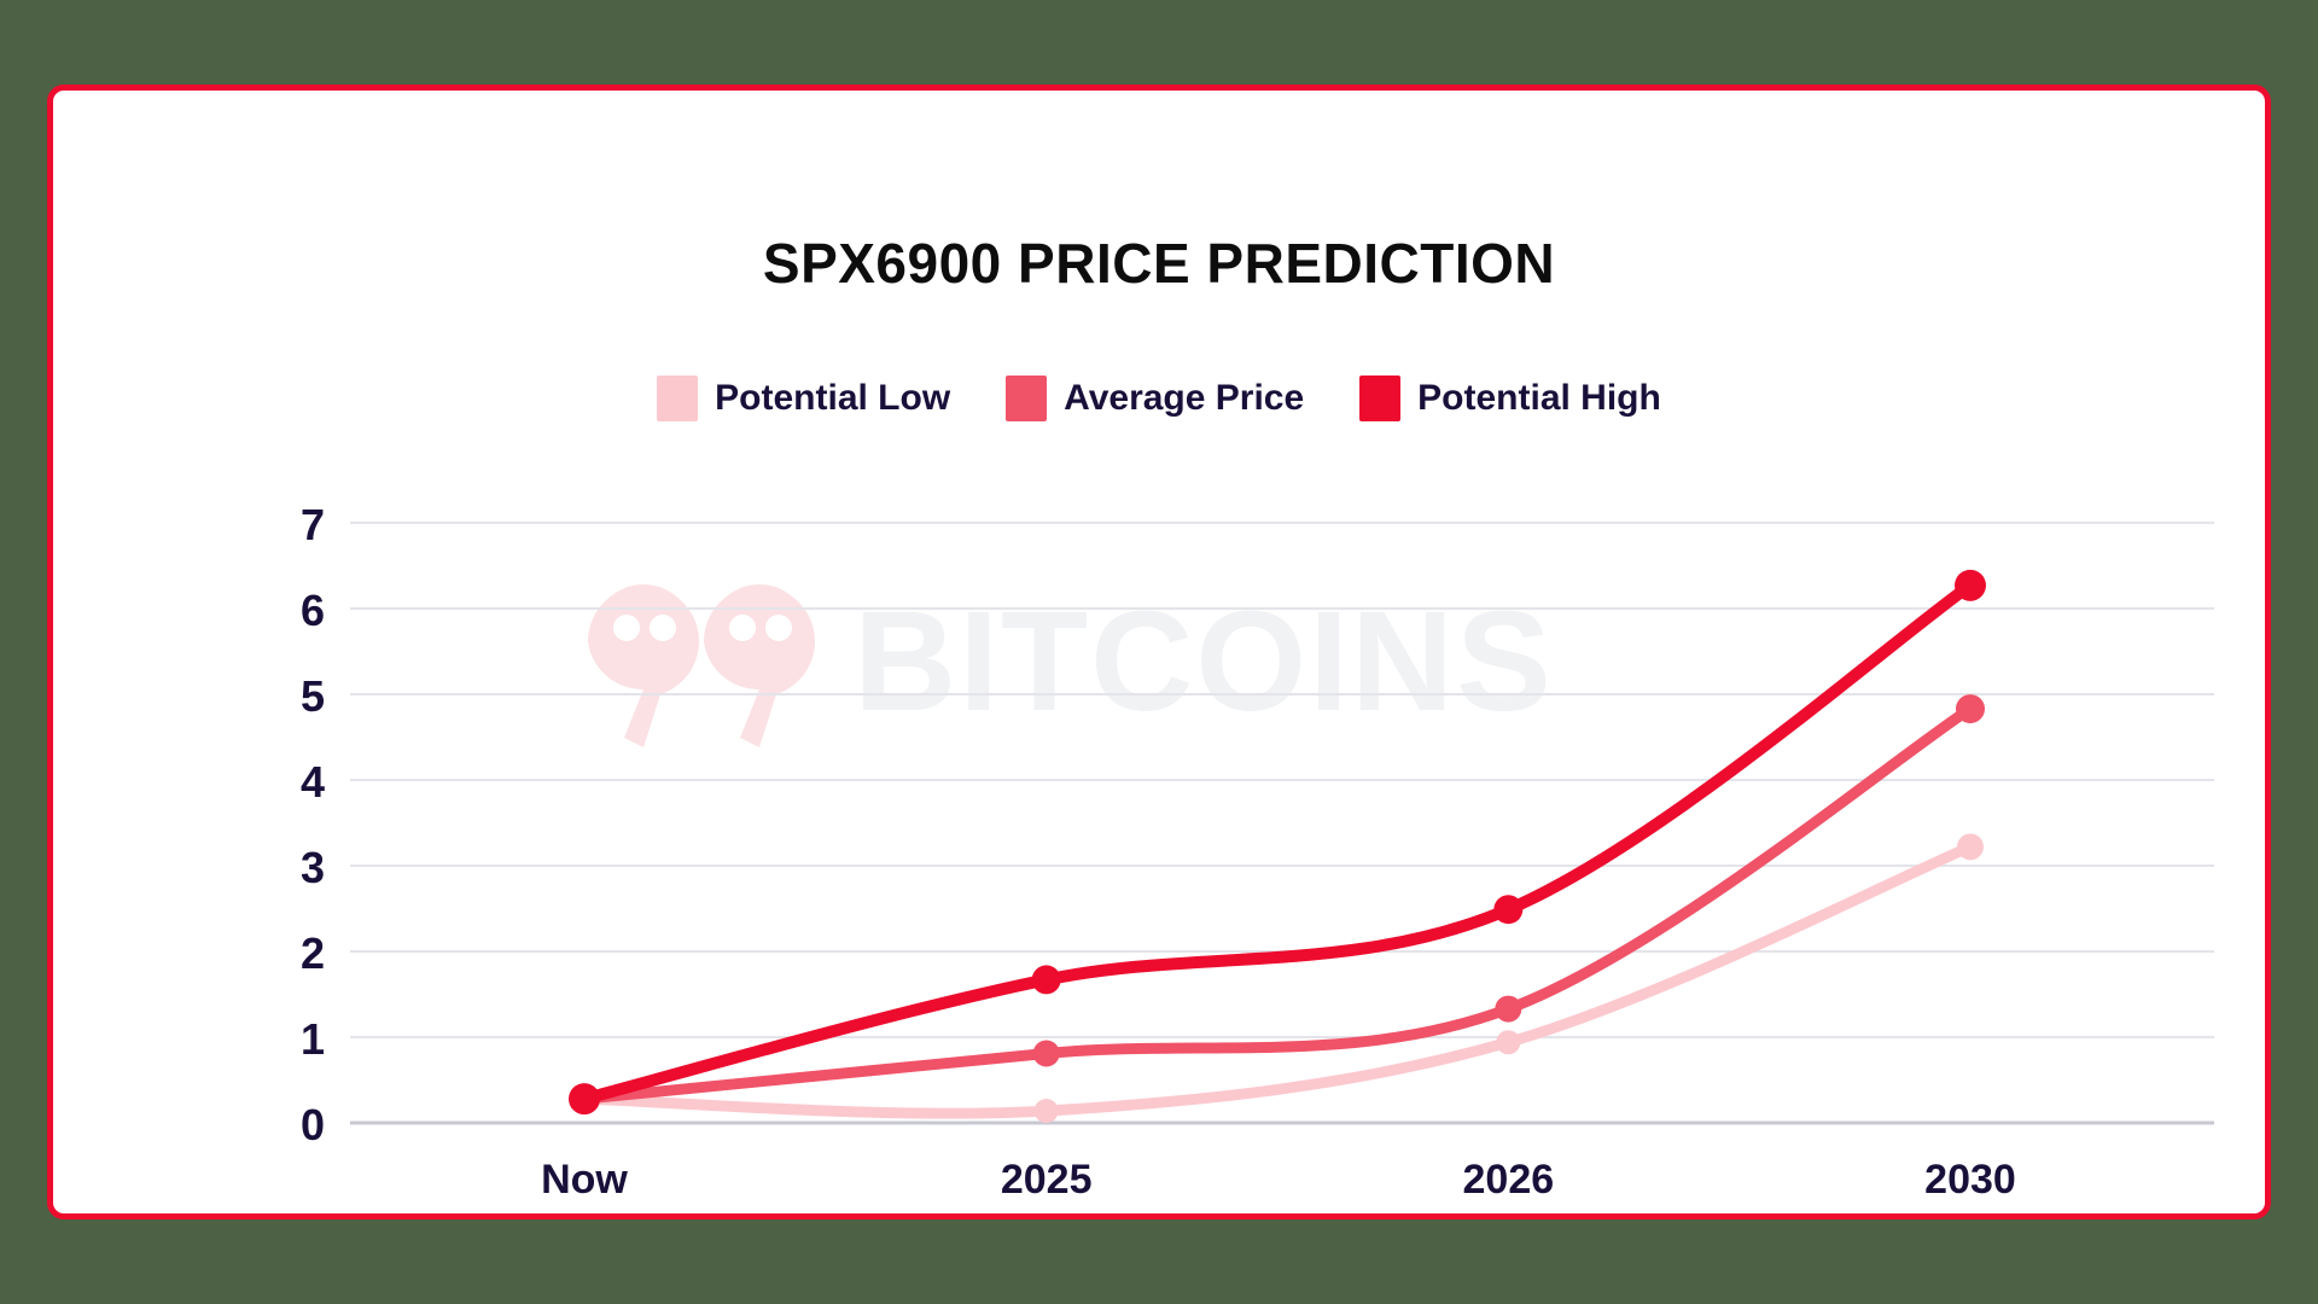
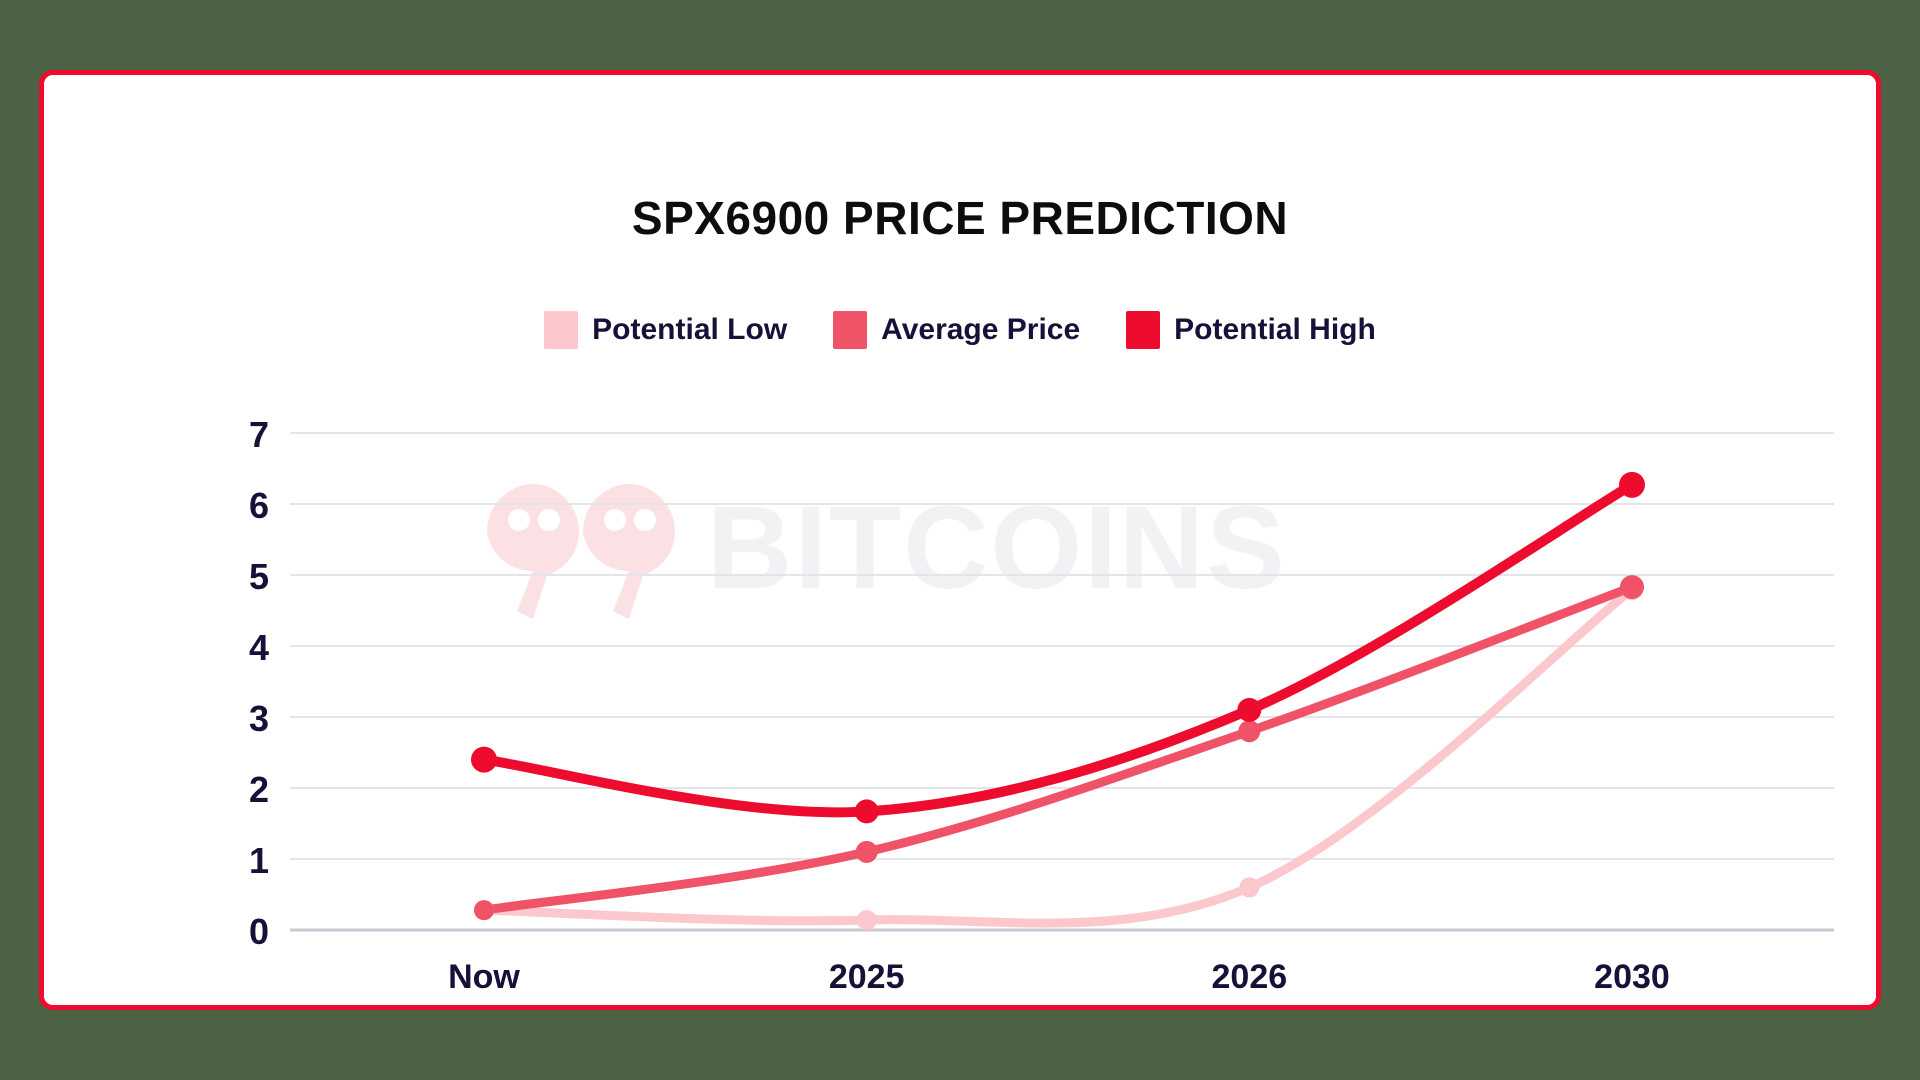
Potential High/Now: 0.3 -> 2.4
Average Price/2025: 0.8 -> 1.1
Potential Low/2026: 0.9 -> 0.6
Average Price/2026: 1.3 -> 2.8
Potential High/2026: 2.5 -> 3.1
Potential Low/2030: 3.2 -> 4.8
